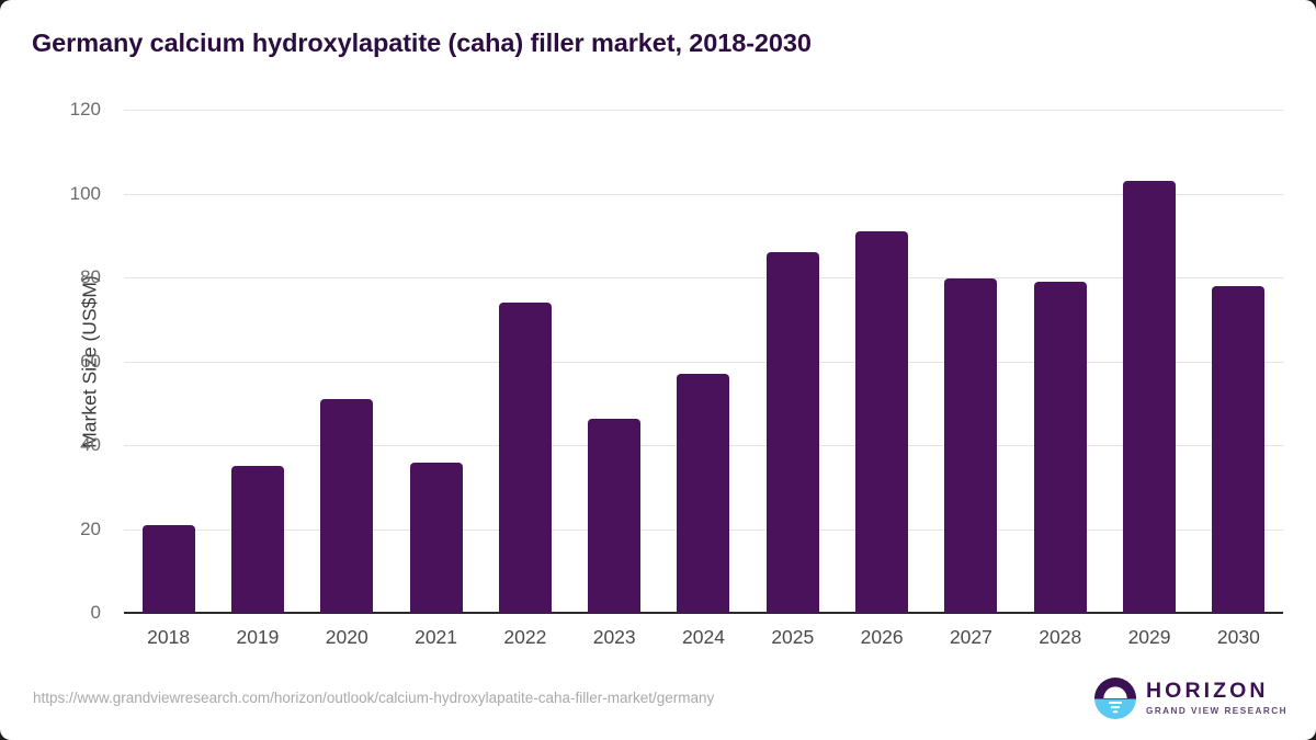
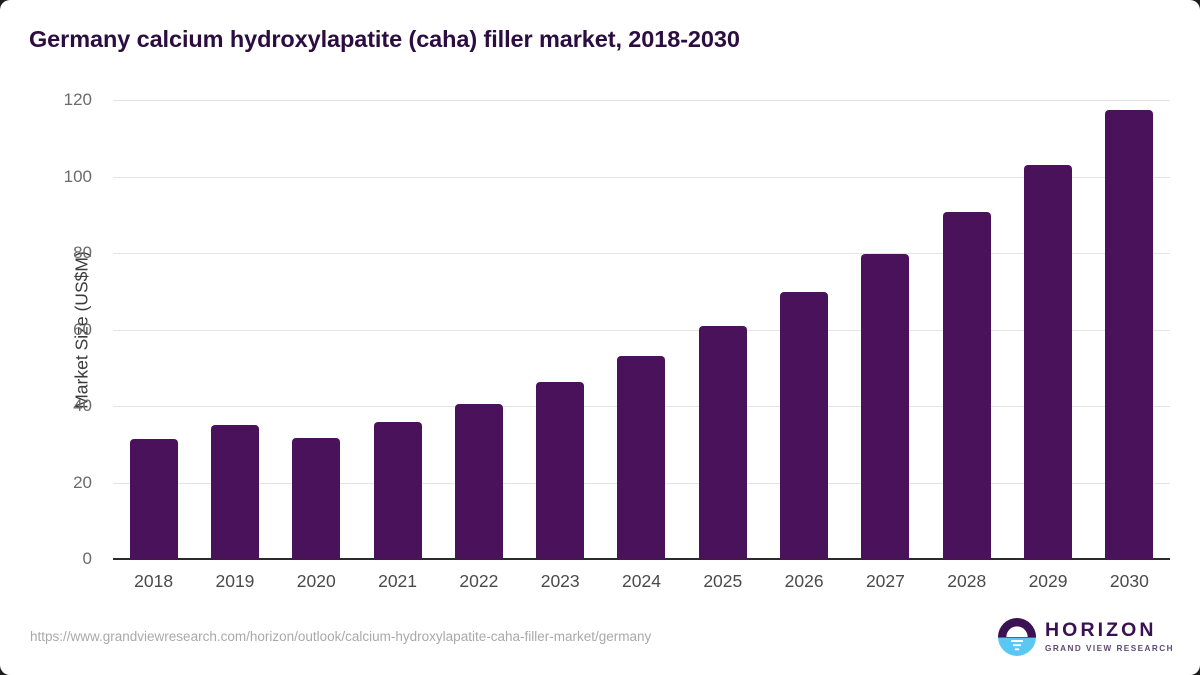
2018: 21 -> 31
2020: 51 -> 32
2022: 74 -> 41
2024: 57 -> 53
2025: 86 -> 61
2026: 91 -> 70
2028: 79 -> 91
2030: 78 -> 117
